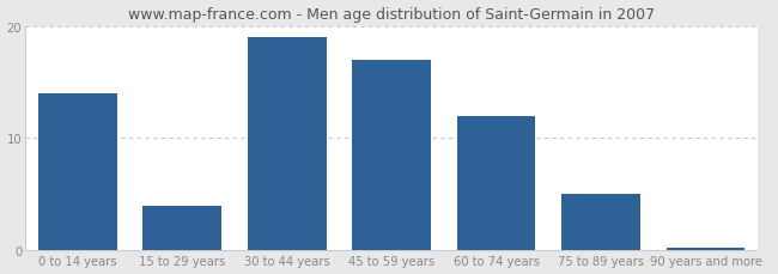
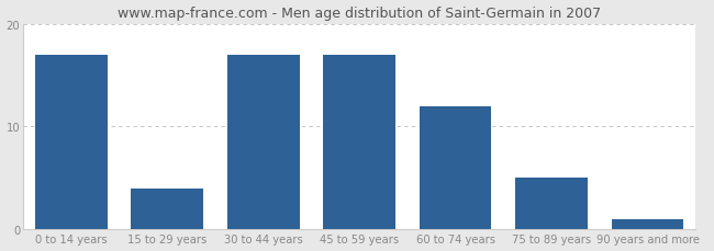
0 to 14 years: 14.0 -> 17.0
30 to 44 years: 19.0 -> 17.0
90 years and more: 0.2 -> 1.0
